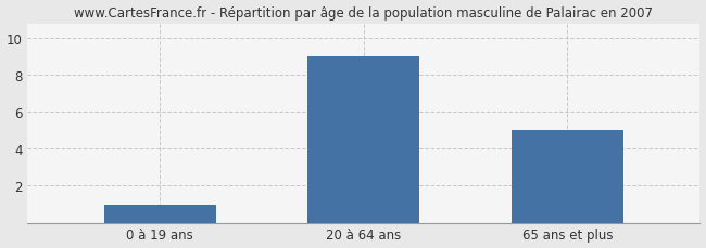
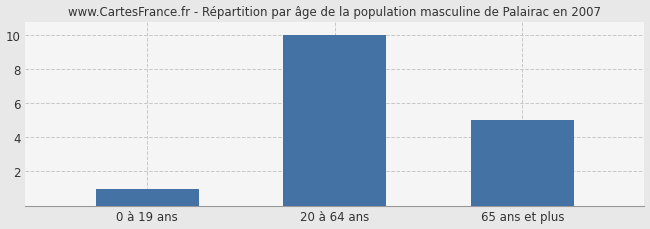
20 à 64 ans: 9 -> 10
